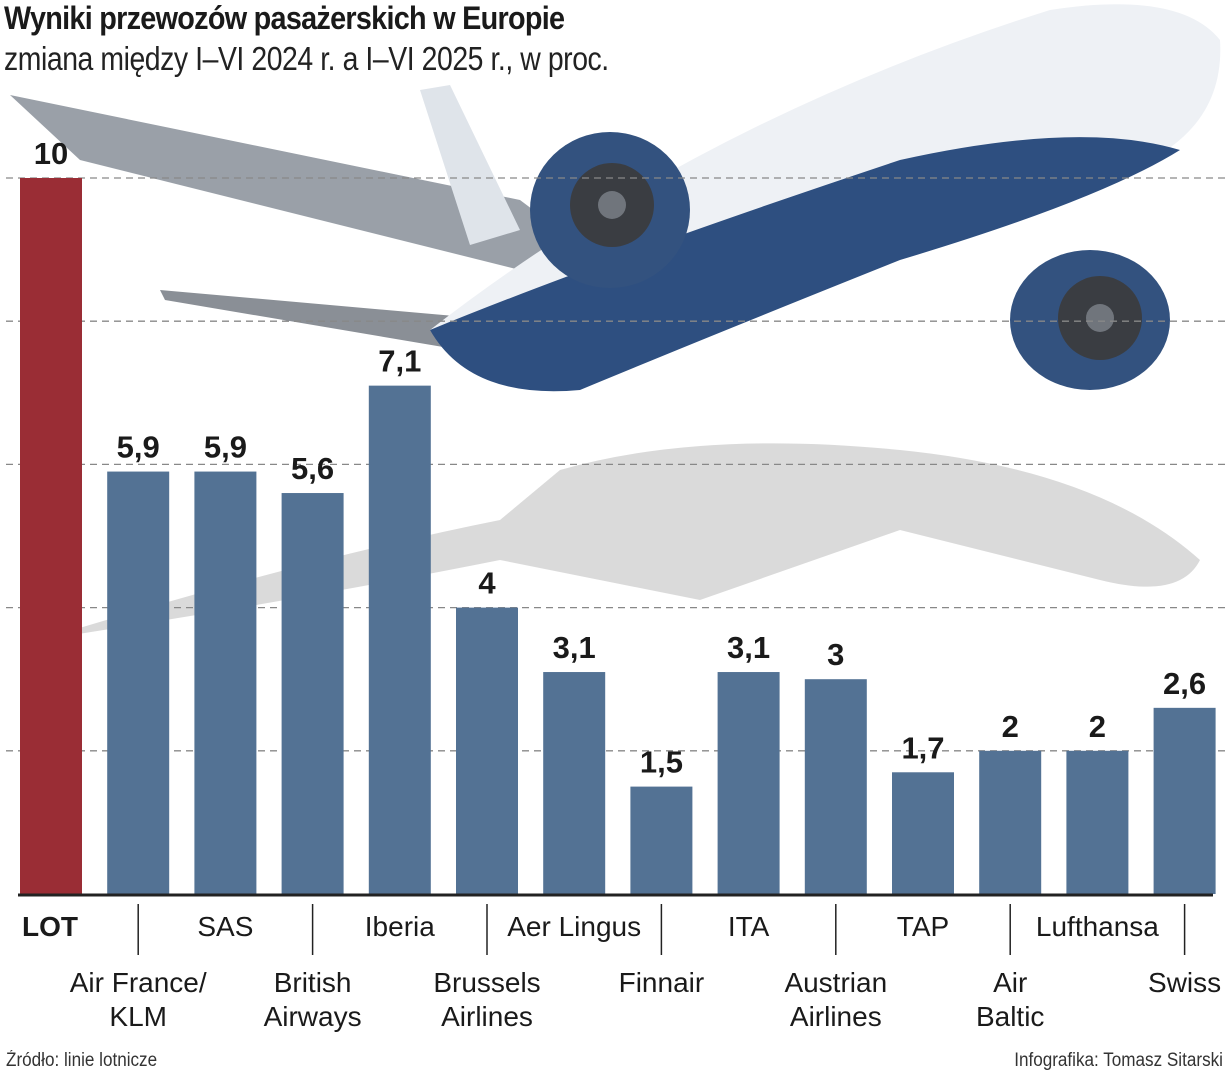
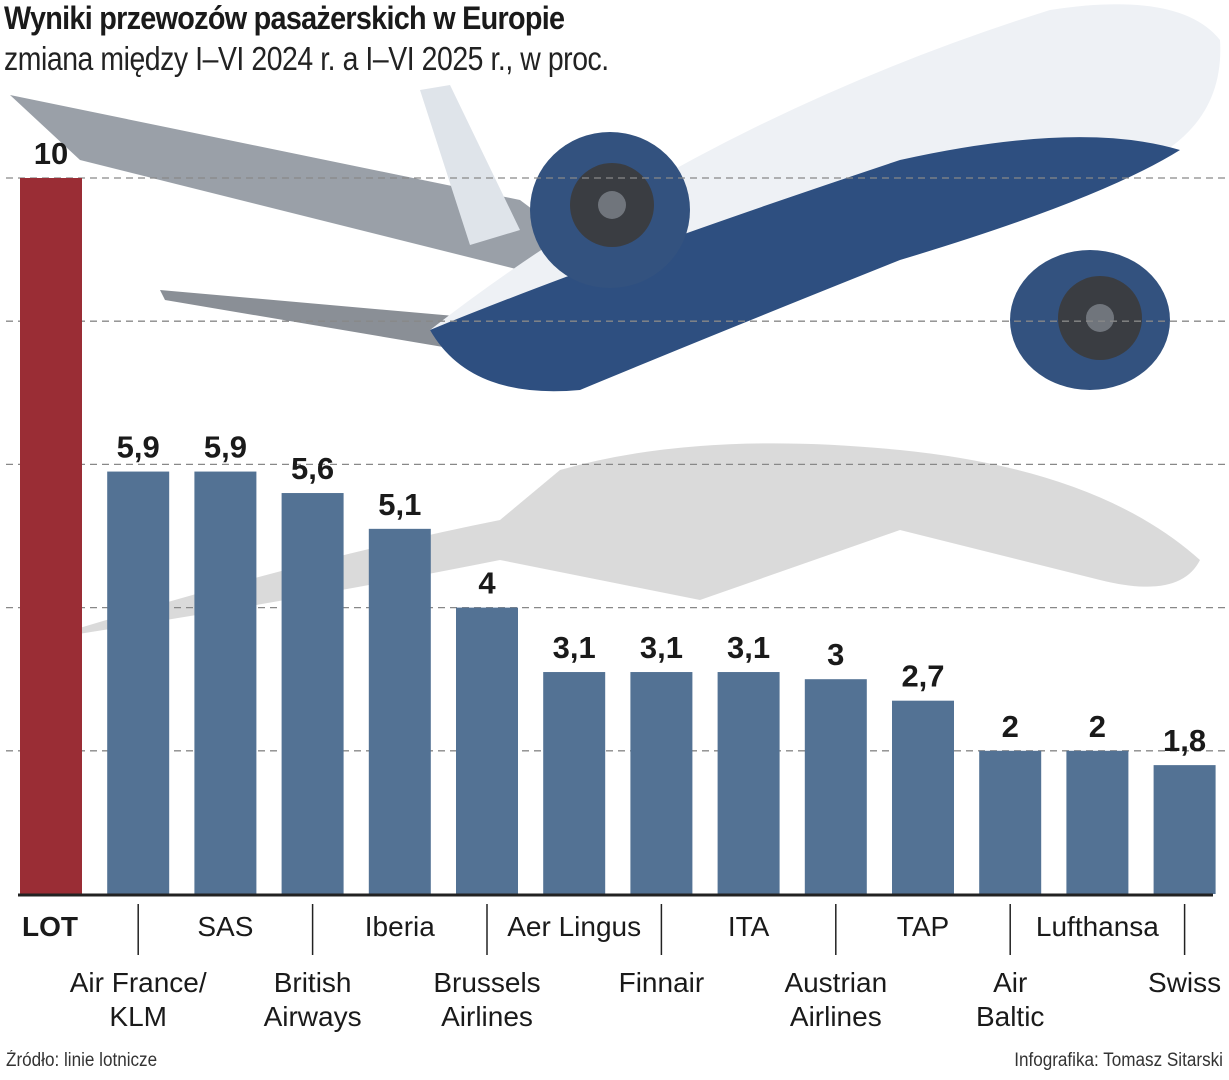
Iberia: 7,1 -> 5,1
Finnair: 1,5 -> 3,1
TAP: 1,7 -> 2,7
Swiss: 2,6 -> 1,8
